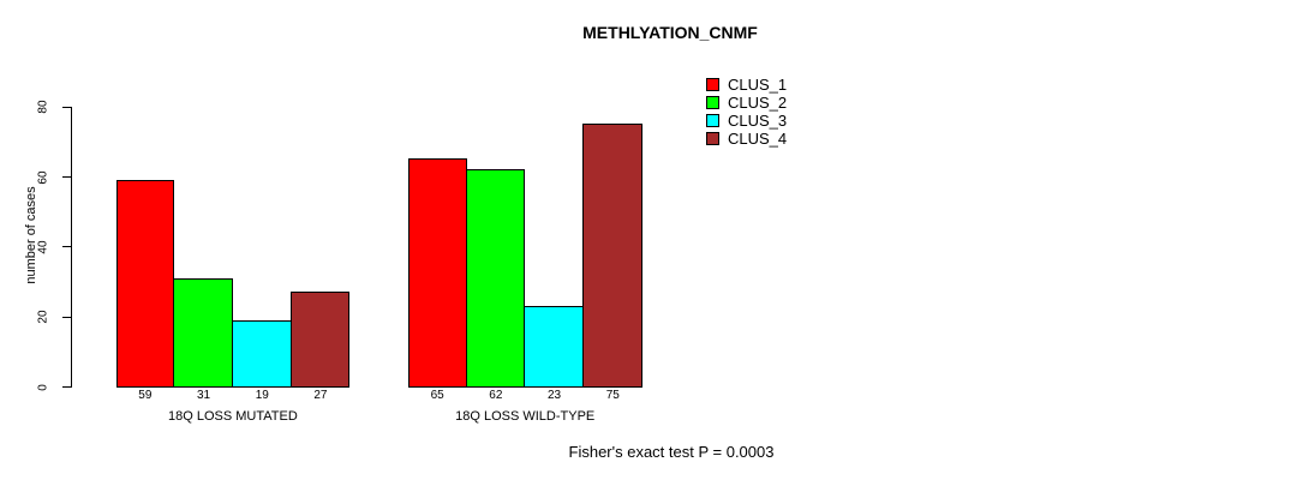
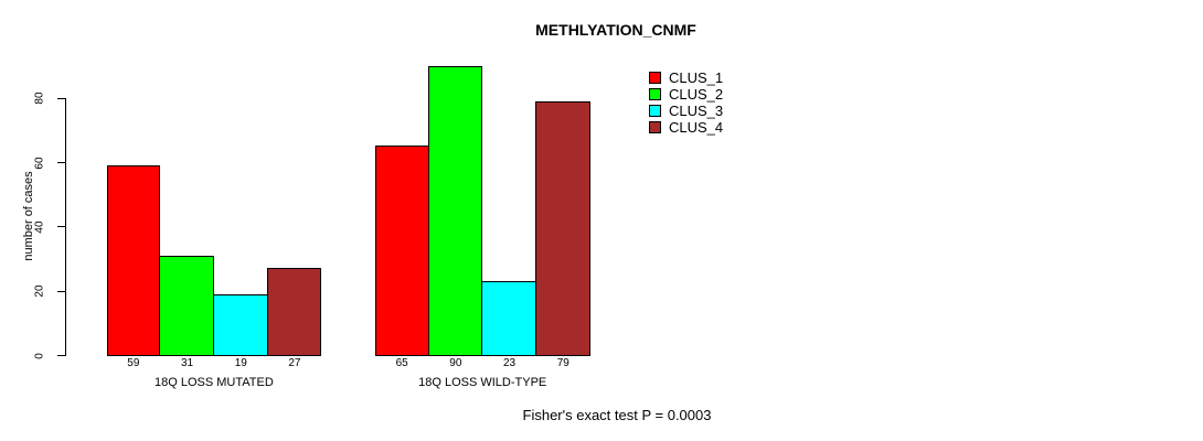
CLUS_2/18Q LOSS WILD-TYPE: 62 -> 90
CLUS_4/18Q LOSS WILD-TYPE: 75 -> 79
